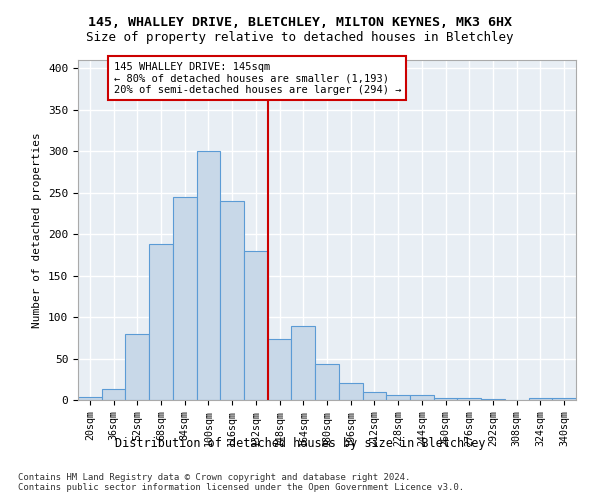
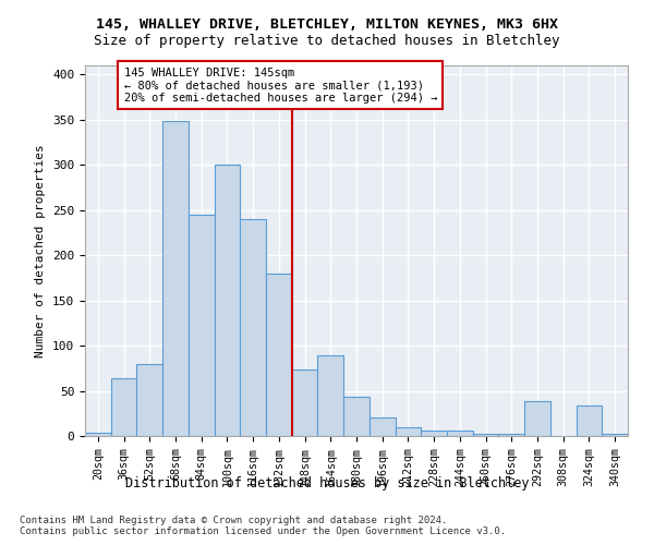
36sqm: 13 -> 64
68sqm: 188 -> 348
292sqm: 1 -> 38
324sqm: 2 -> 34
